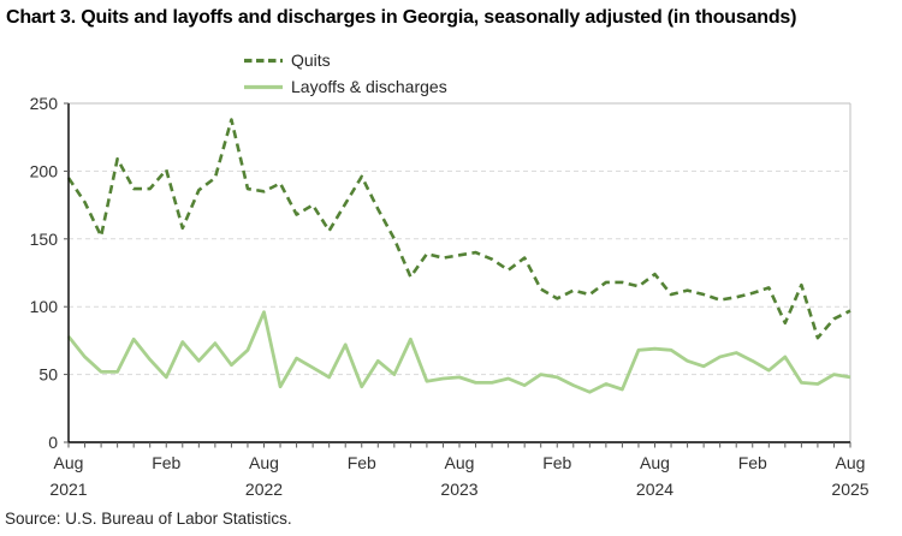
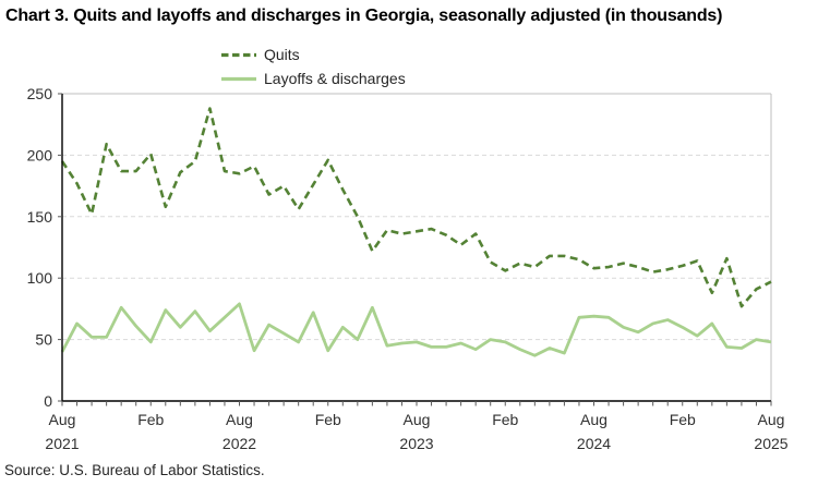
Layoffs & discharges/Aug 2021: 78 -> 40
Layoffs & discharges/Aug 2022: 96 -> 79
Quits/Aug 2024: 124 -> 108
